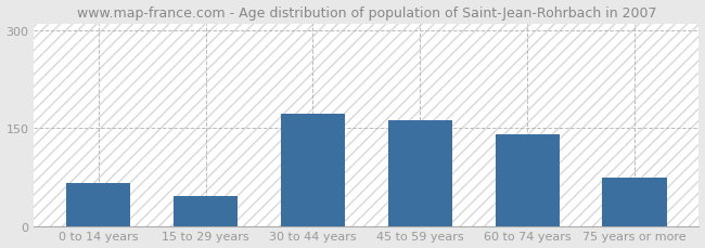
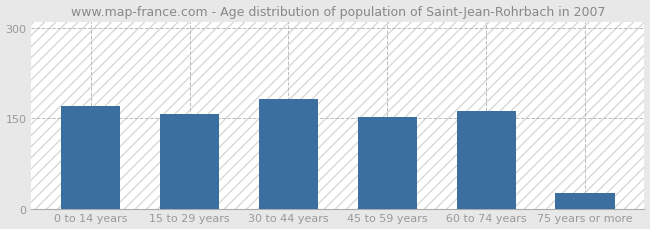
0 to 14 years: 66 -> 170
15 to 29 years: 46 -> 156
30 to 44 years: 172 -> 182
45 to 59 years: 162 -> 151
60 to 74 years: 140 -> 161
75 years or more: 74 -> 25
